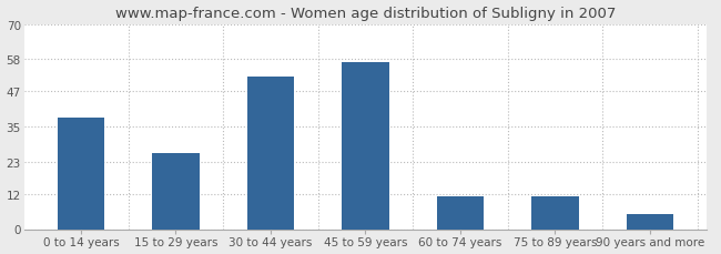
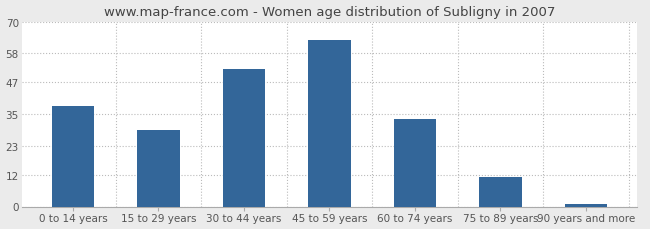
15 to 29 years: 26 -> 29
45 to 59 years: 57 -> 63
60 to 74 years: 11 -> 33
90 years and more: 5 -> 1
